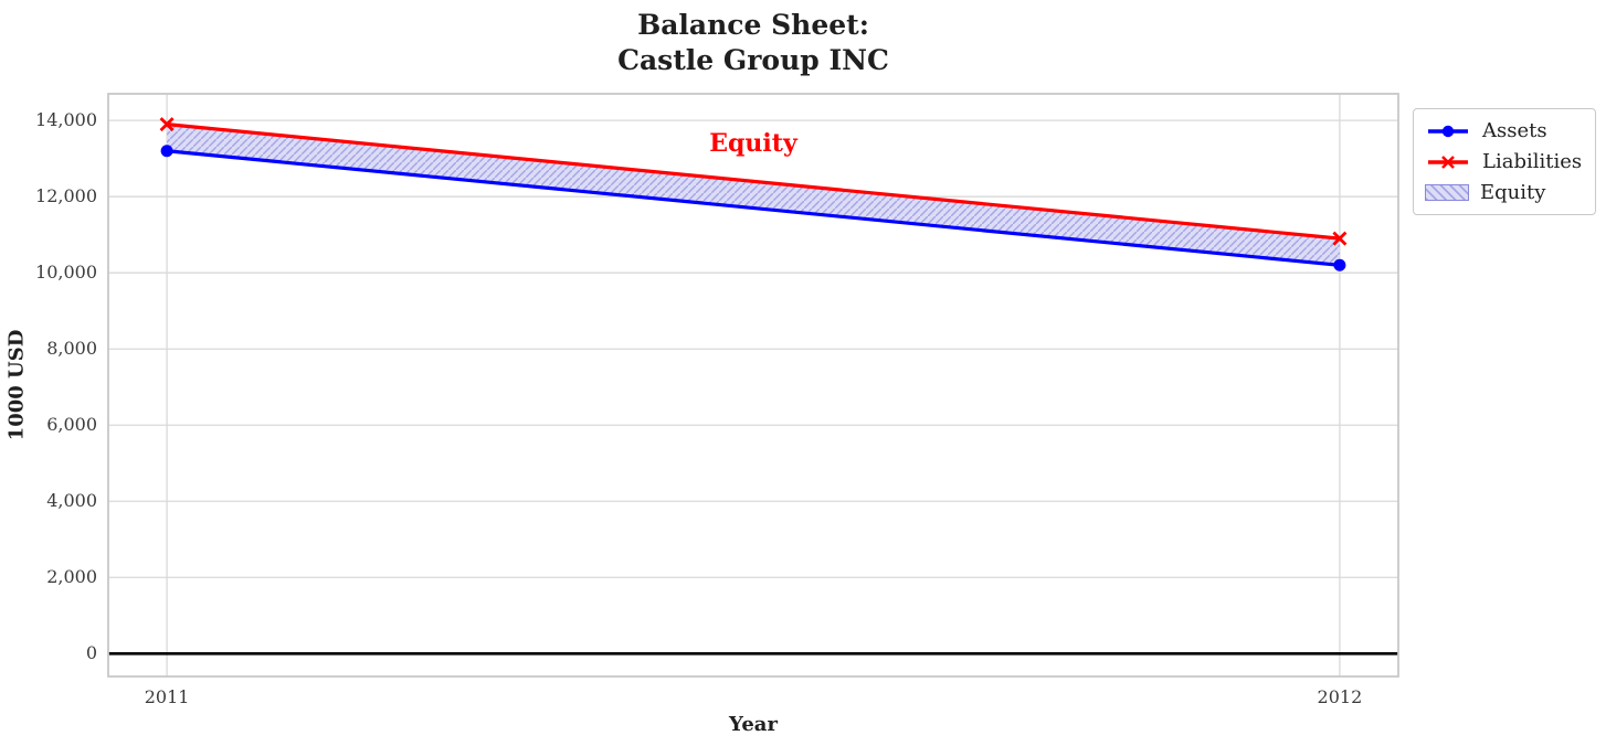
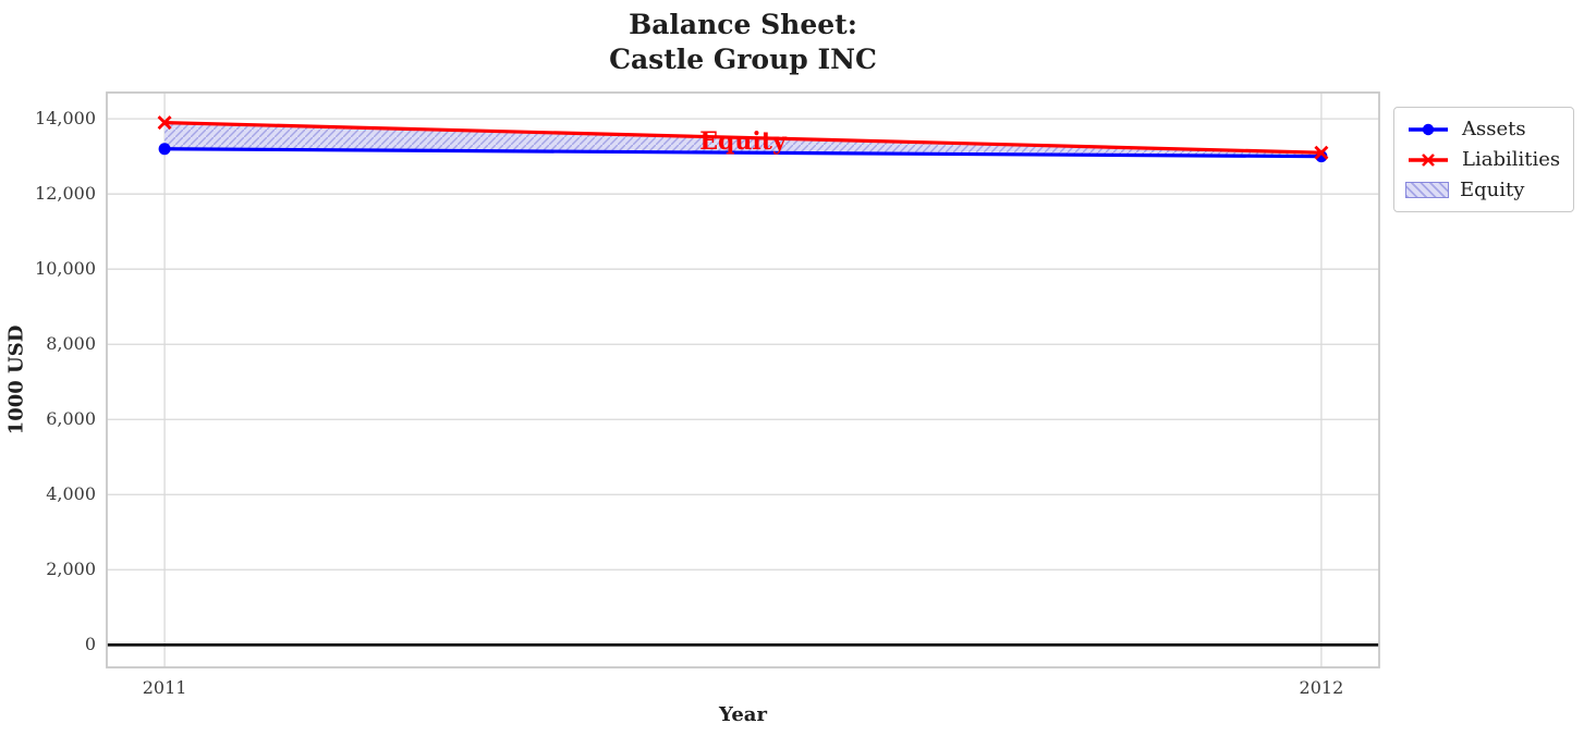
Assets/2012: 10200 -> 13000
Liabilities/2012: 10900 -> 13100
